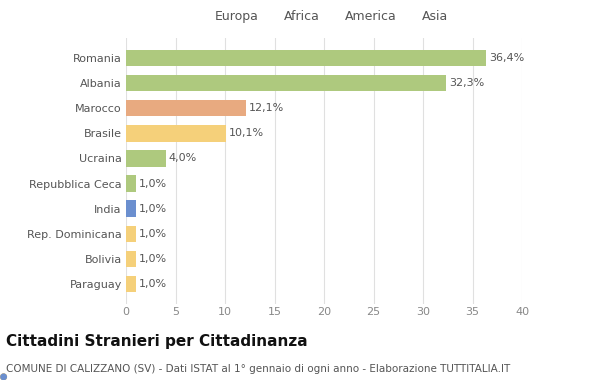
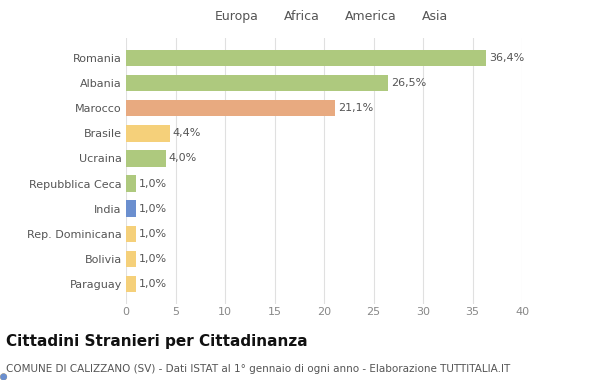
Albania: 32,3% -> 26,5%
Marocco: 12,1% -> 21,1%
Brasile: 10,1% -> 4,4%
